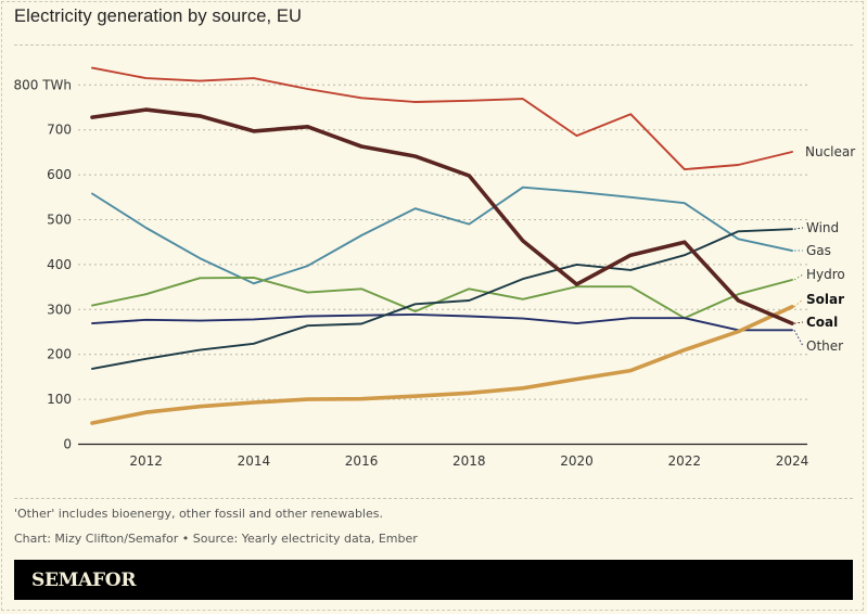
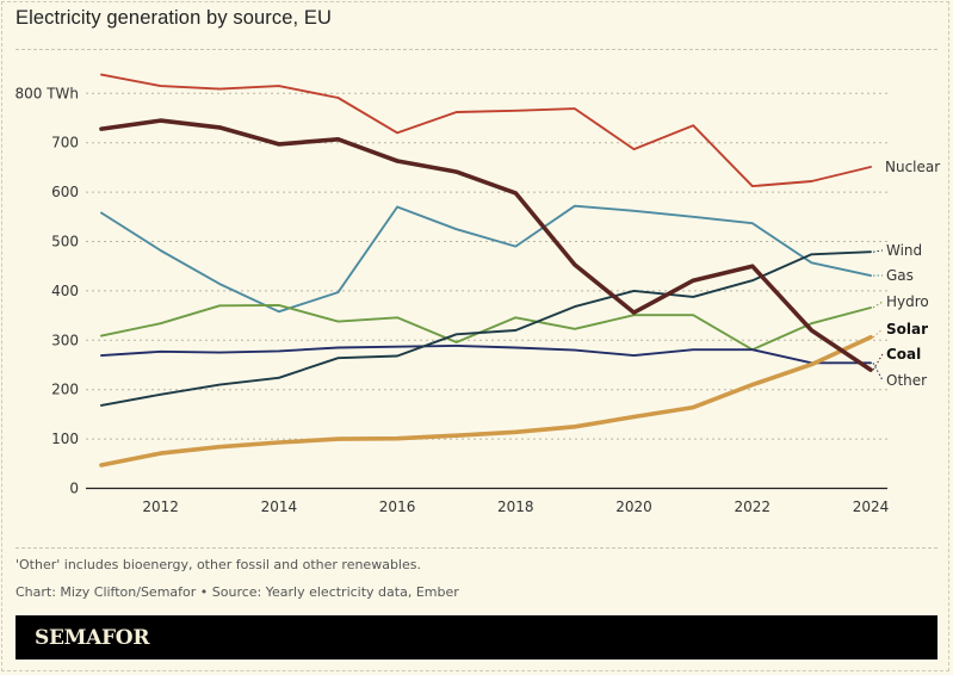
Nuclear/2016: 770 -> 720
Gas/2016: 460 -> 570
Coal/2024: 270 -> 240
